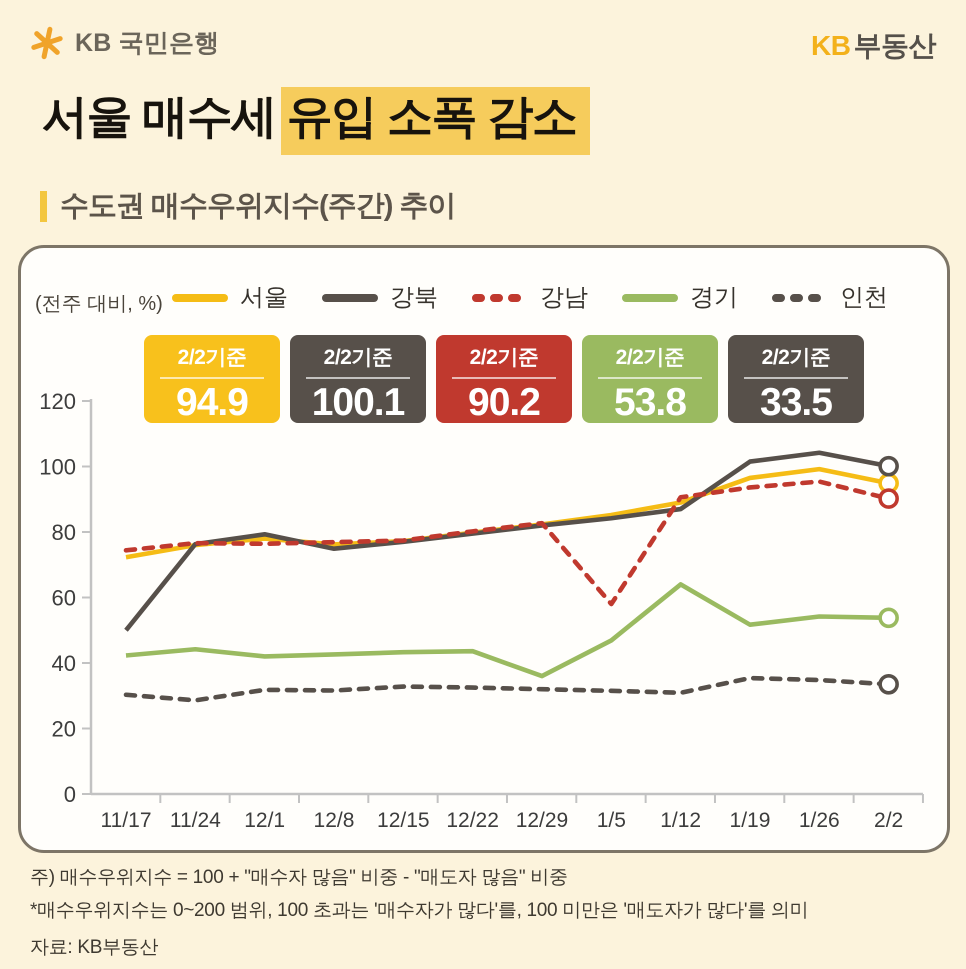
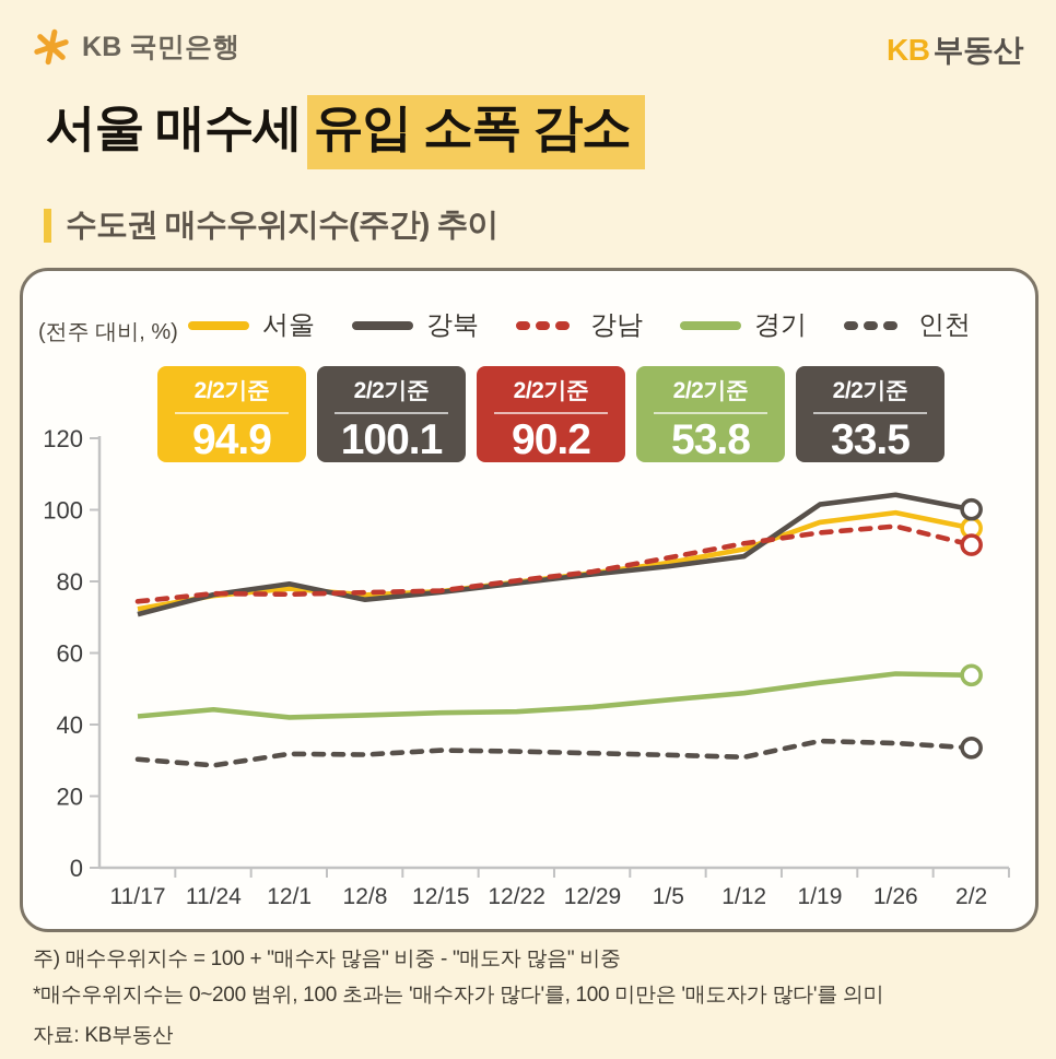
강북/11/17: 50 -> 71
경기/12/29: 36 -> 45
강남/1/5: 58 -> 87
경기/1/12: 64 -> 49
